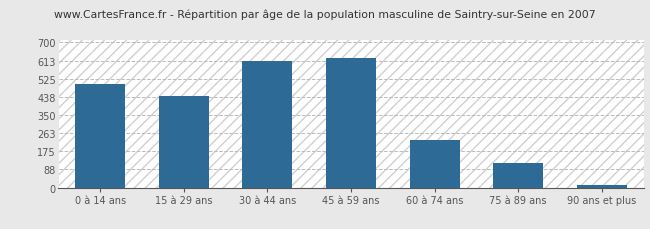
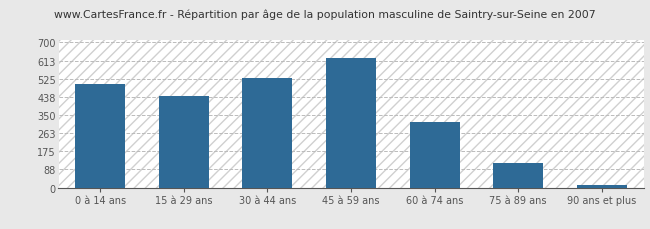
30 à 44 ans: 610 -> 527
60 à 74 ans: 230 -> 318
